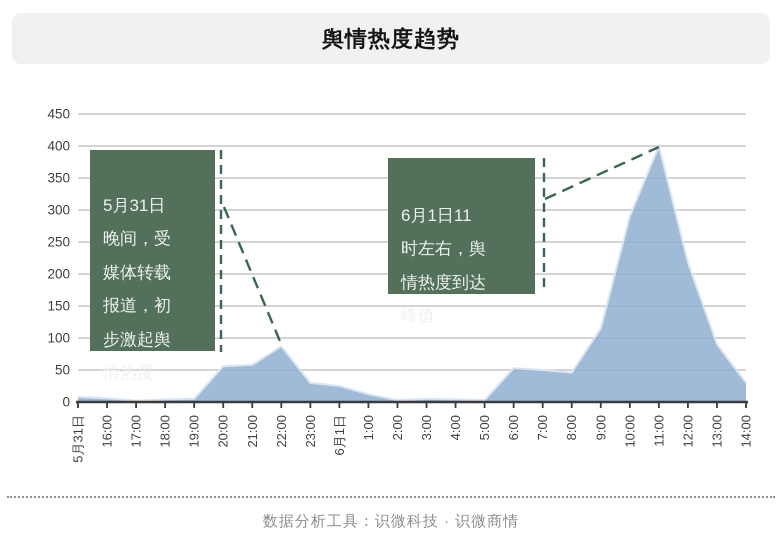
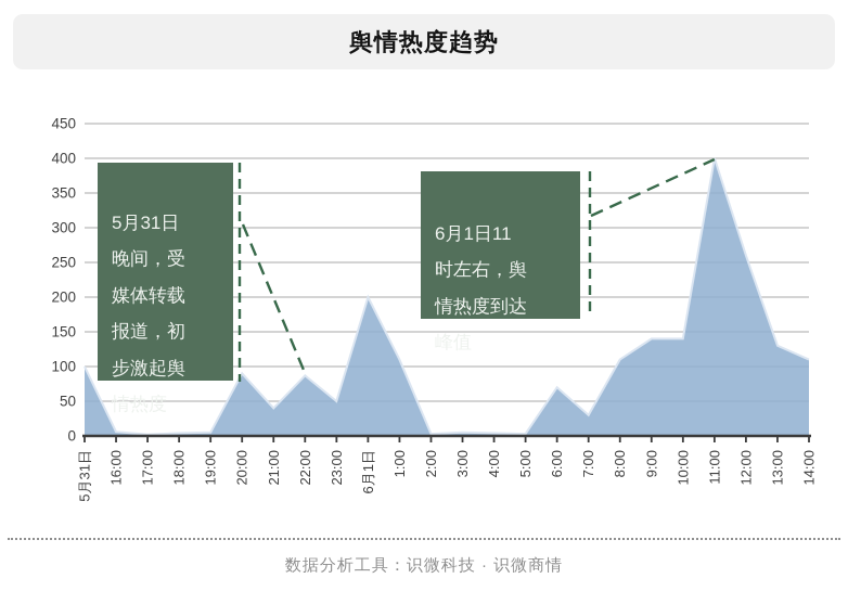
5月31日: 10 -> 100
20:00: 60 -> 90
21:00: 60 -> 40
23:00: 30 -> 50
6月1日: 20 -> 200
1:00: 10 -> 110
6:00: 50 -> 70
7:00: 50 -> 30
8:00: 50 -> 110
9:00: 120 -> 140
10:00: 290 -> 140
12:00: 220 -> 260
13:00: 90 -> 130
14:00: 30 -> 110
